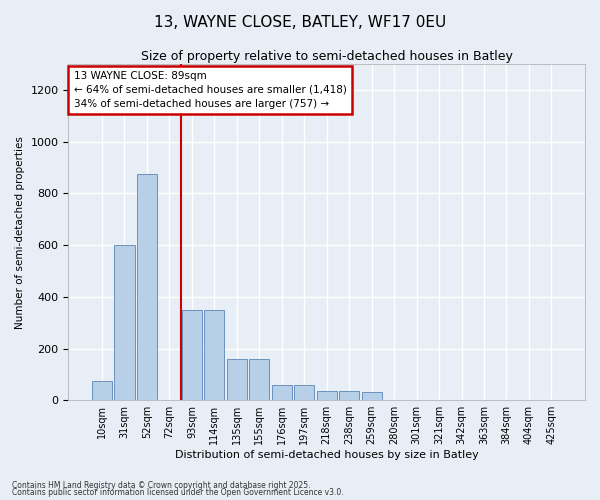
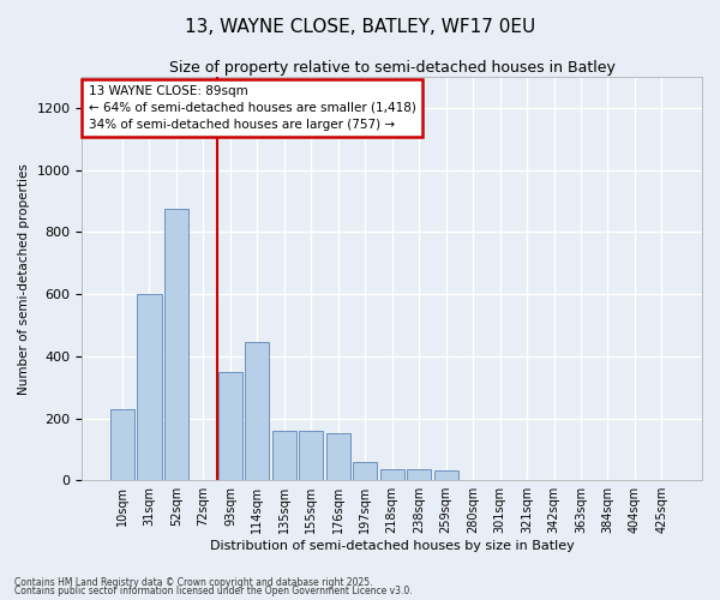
10sqm: 75 -> 230
114sqm: 350 -> 445
176sqm: 60 -> 150
